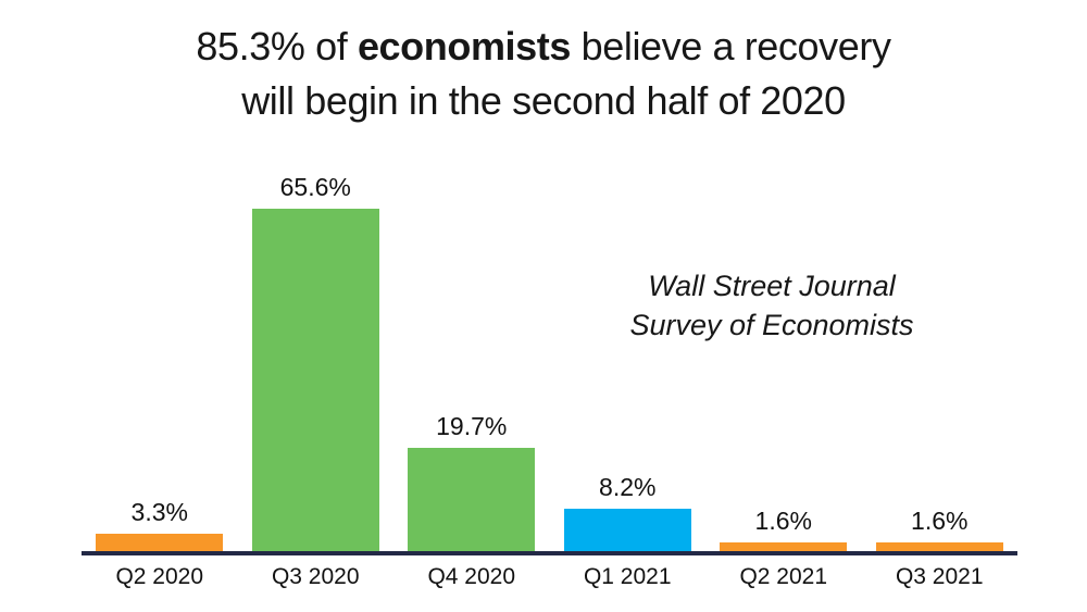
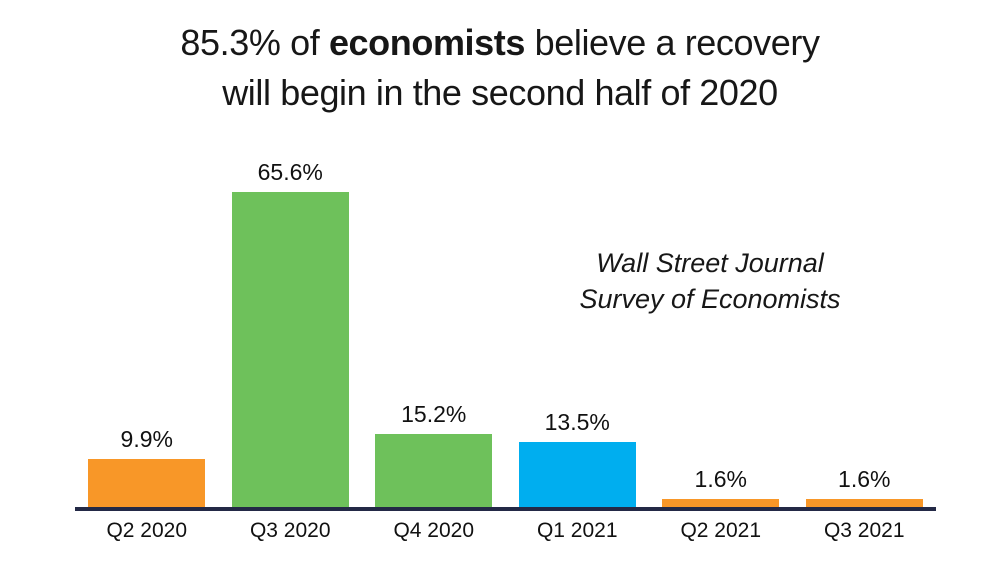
Q2 2020: 3.3% -> 9.9%
Q4 2020: 19.7% -> 15.2%
Q1 2021: 8.2% -> 13.5%
